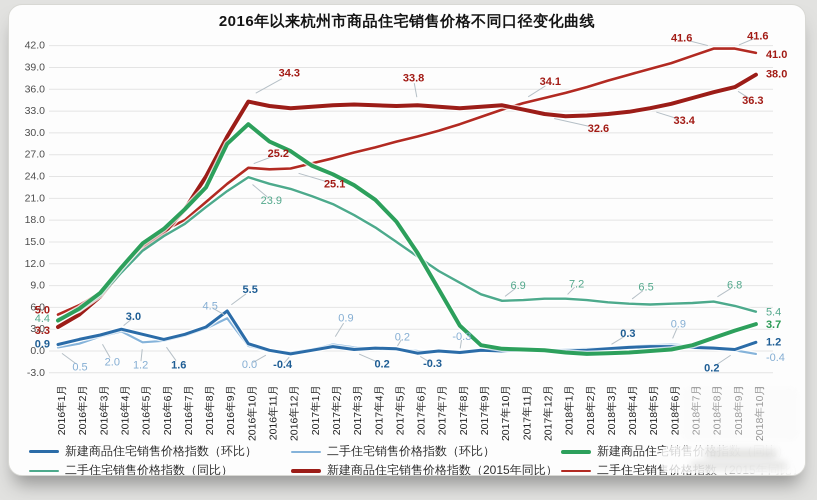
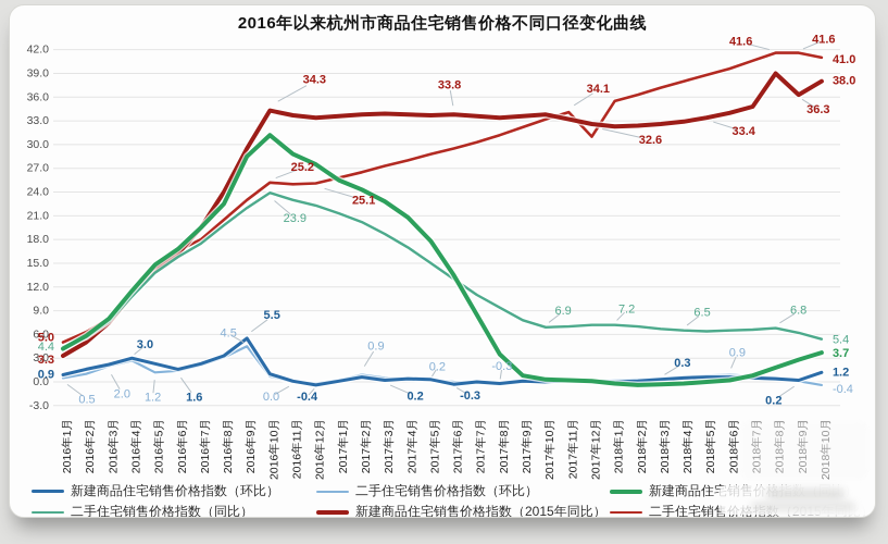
二手住宅销售价格指数（2015年同比）/2017年12月: 35 -> 31
新建商品住宅销售价格指数（2015年同比）/2018年8月: 36 -> 39
